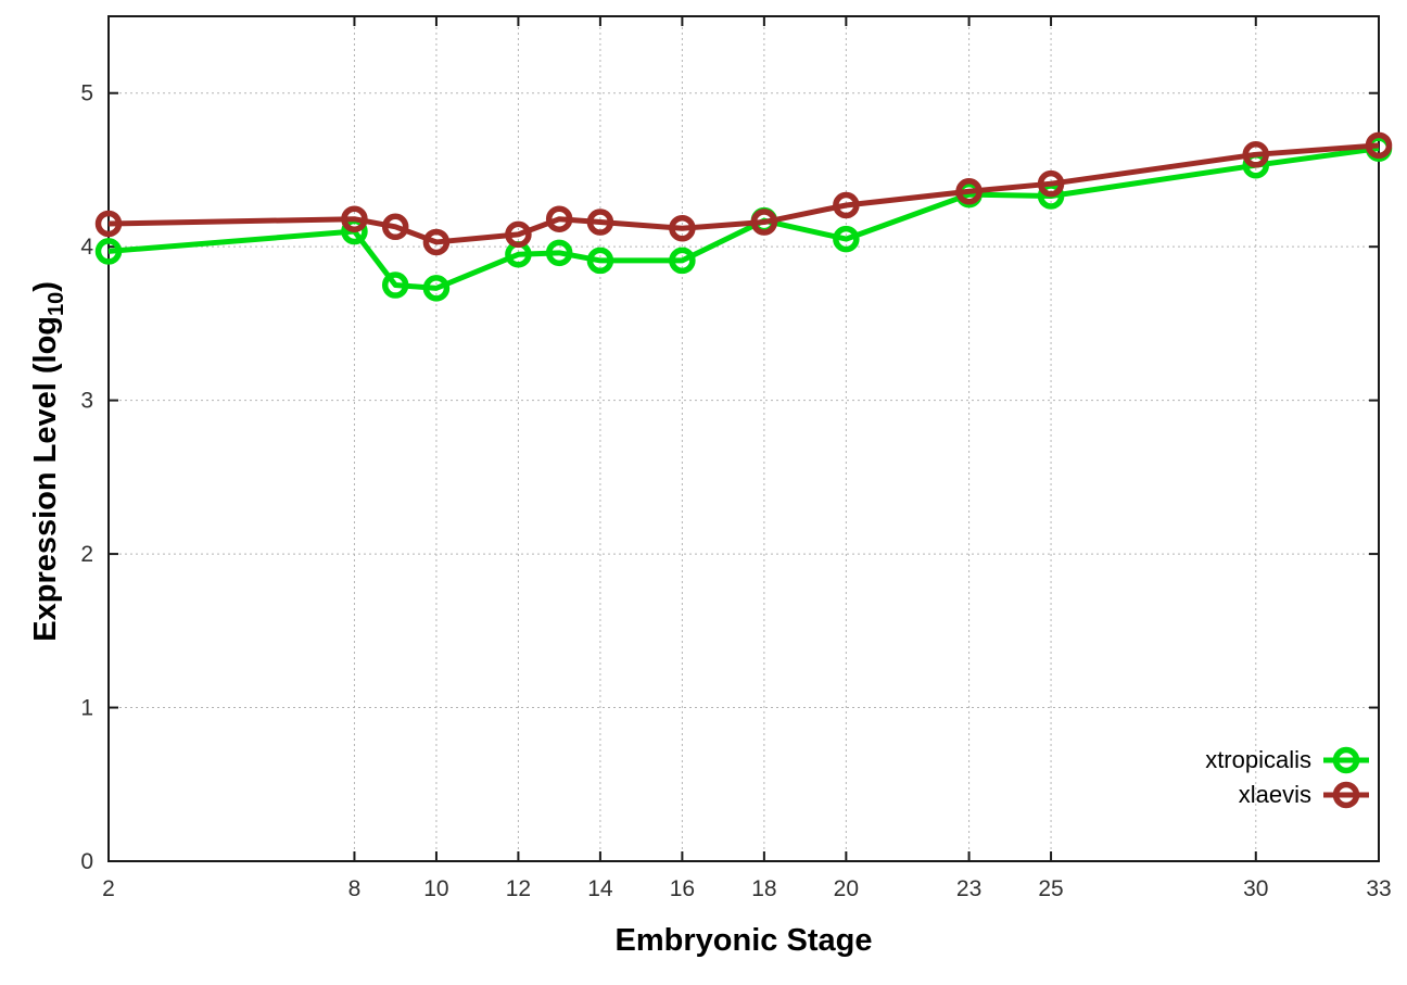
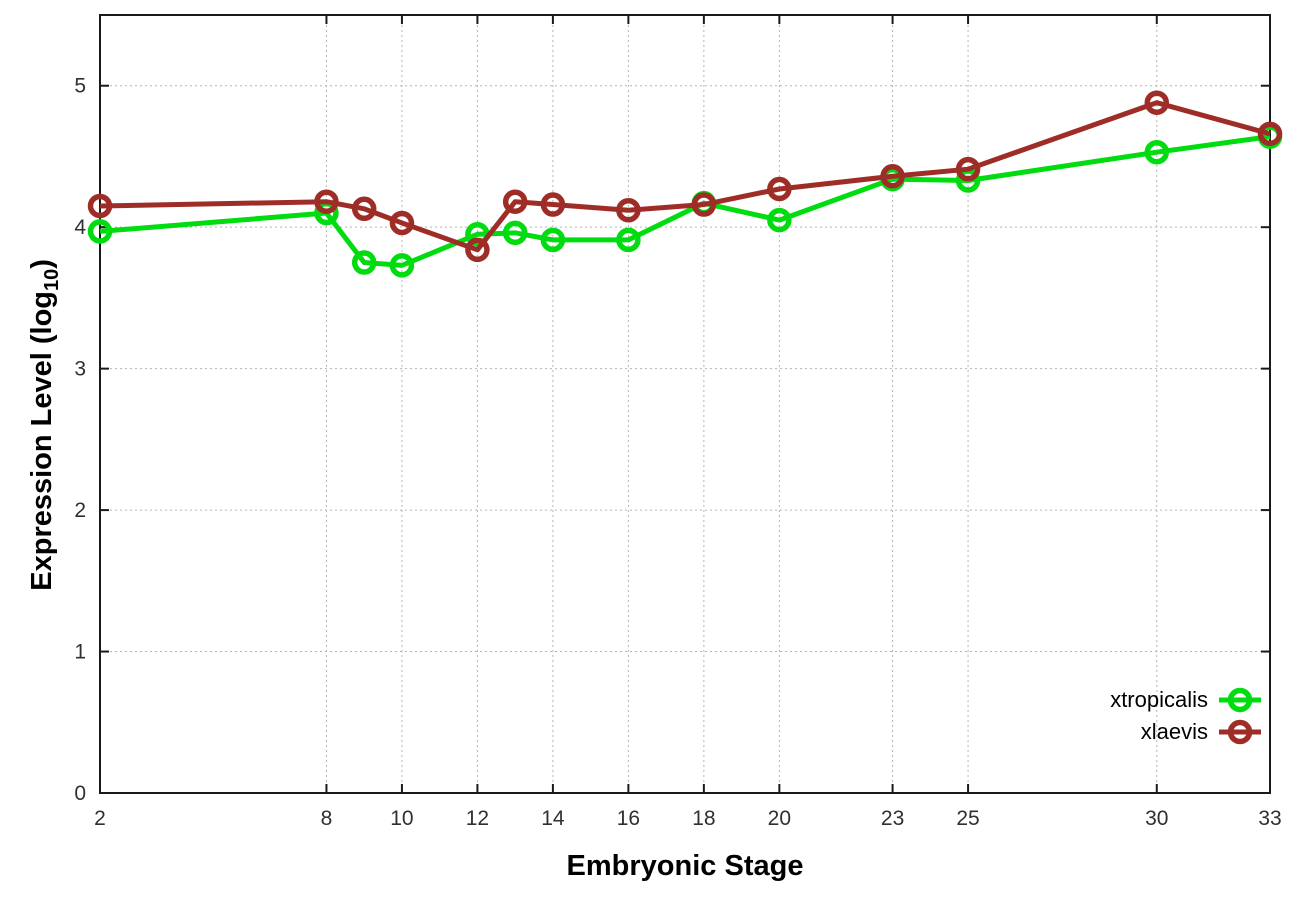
xlaevis/12: 4.08 -> 3.84
xlaevis/30: 4.60 -> 4.88
